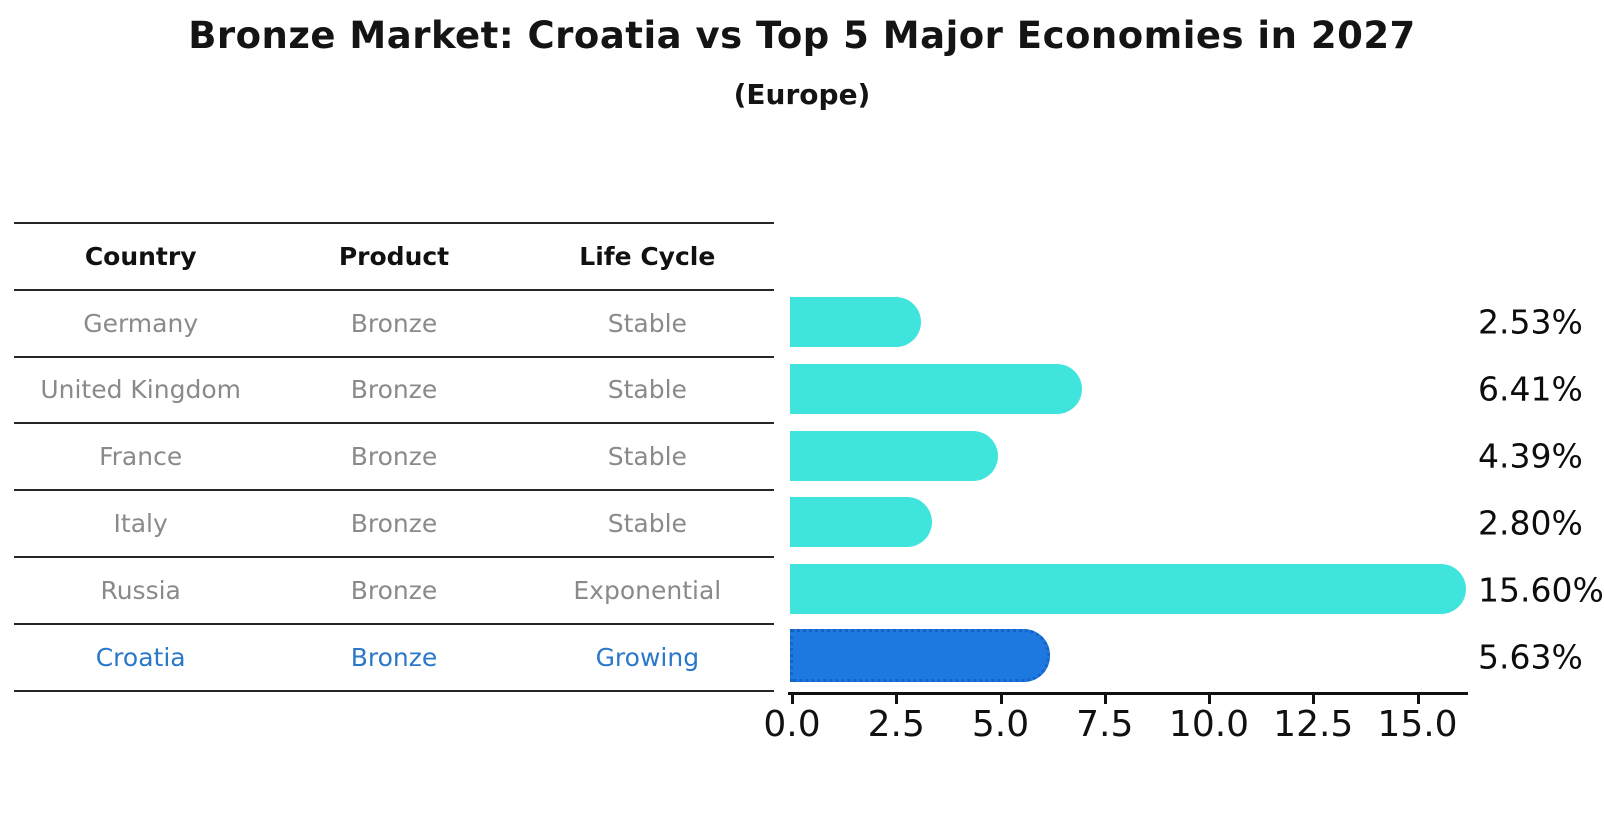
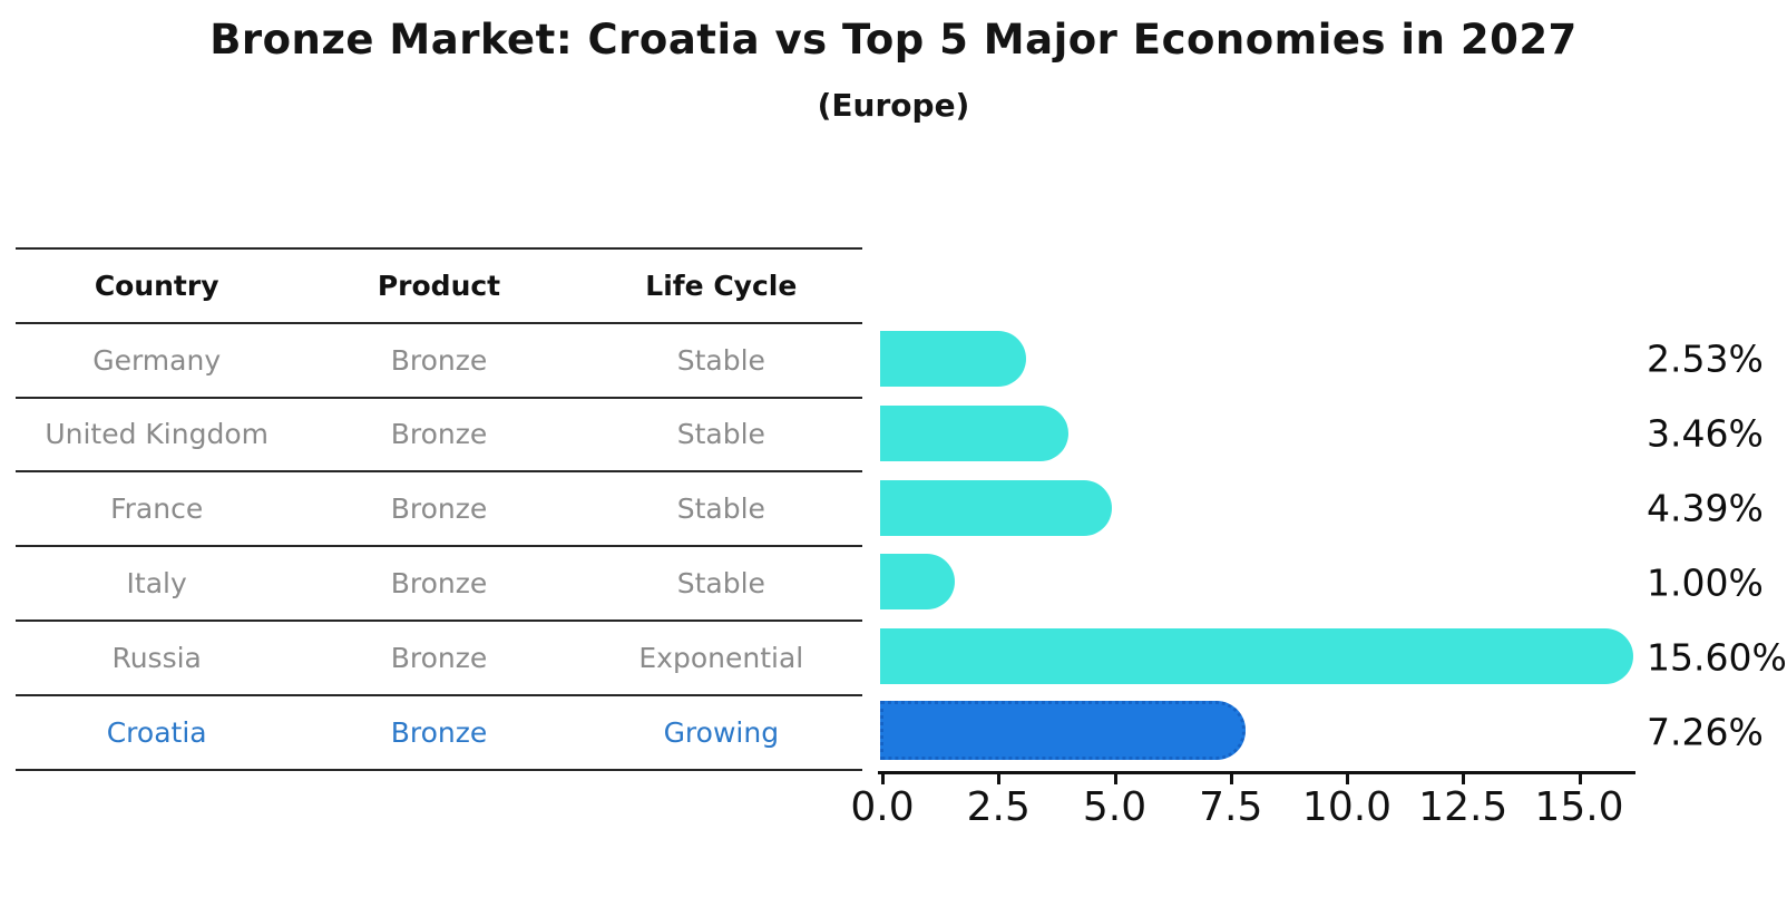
United Kingdom: 6.41% -> 3.46%
Italy: 2.80% -> 1.00%
Croatia: 5.63% -> 7.26%
